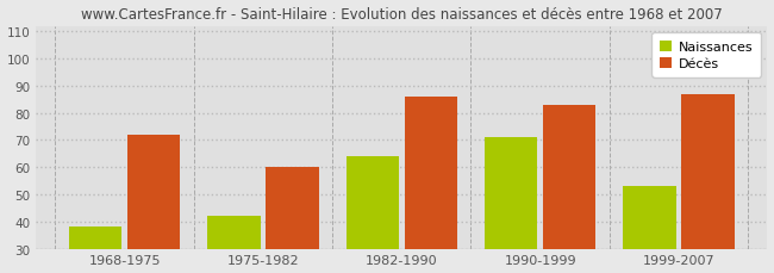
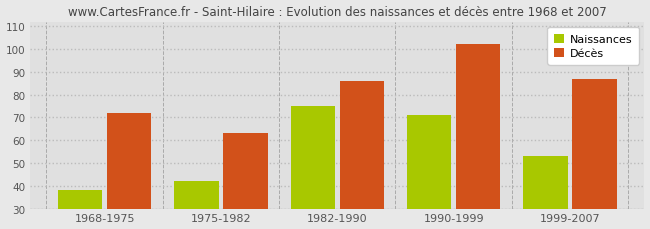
Décès/1975-1982: 60 -> 63
Naissances/1982-1990: 64 -> 75
Décès/1990-1999: 83 -> 102
